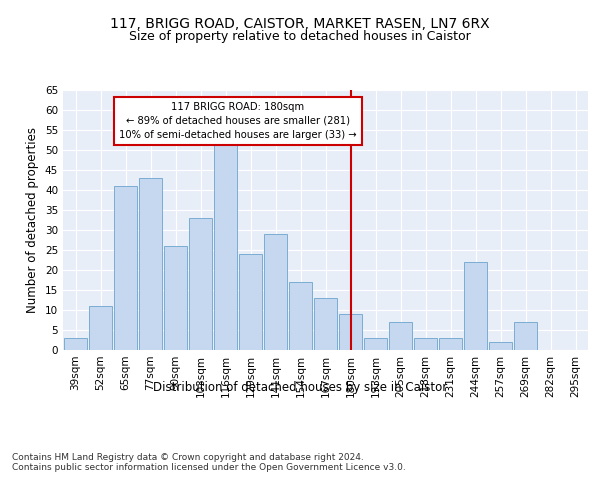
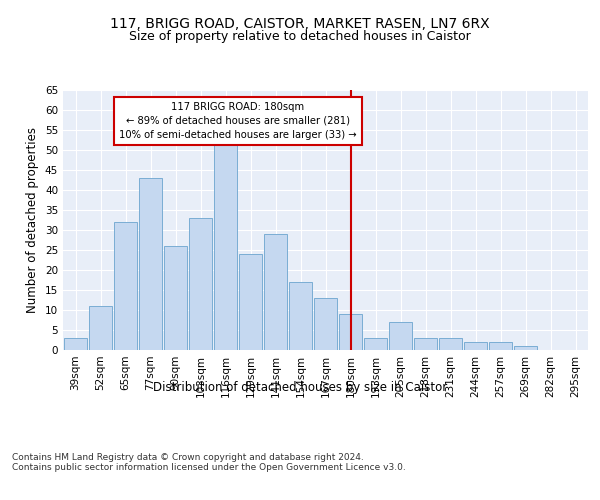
65sqm: 41 -> 32
244sqm: 22 -> 2
269sqm: 7 -> 1
